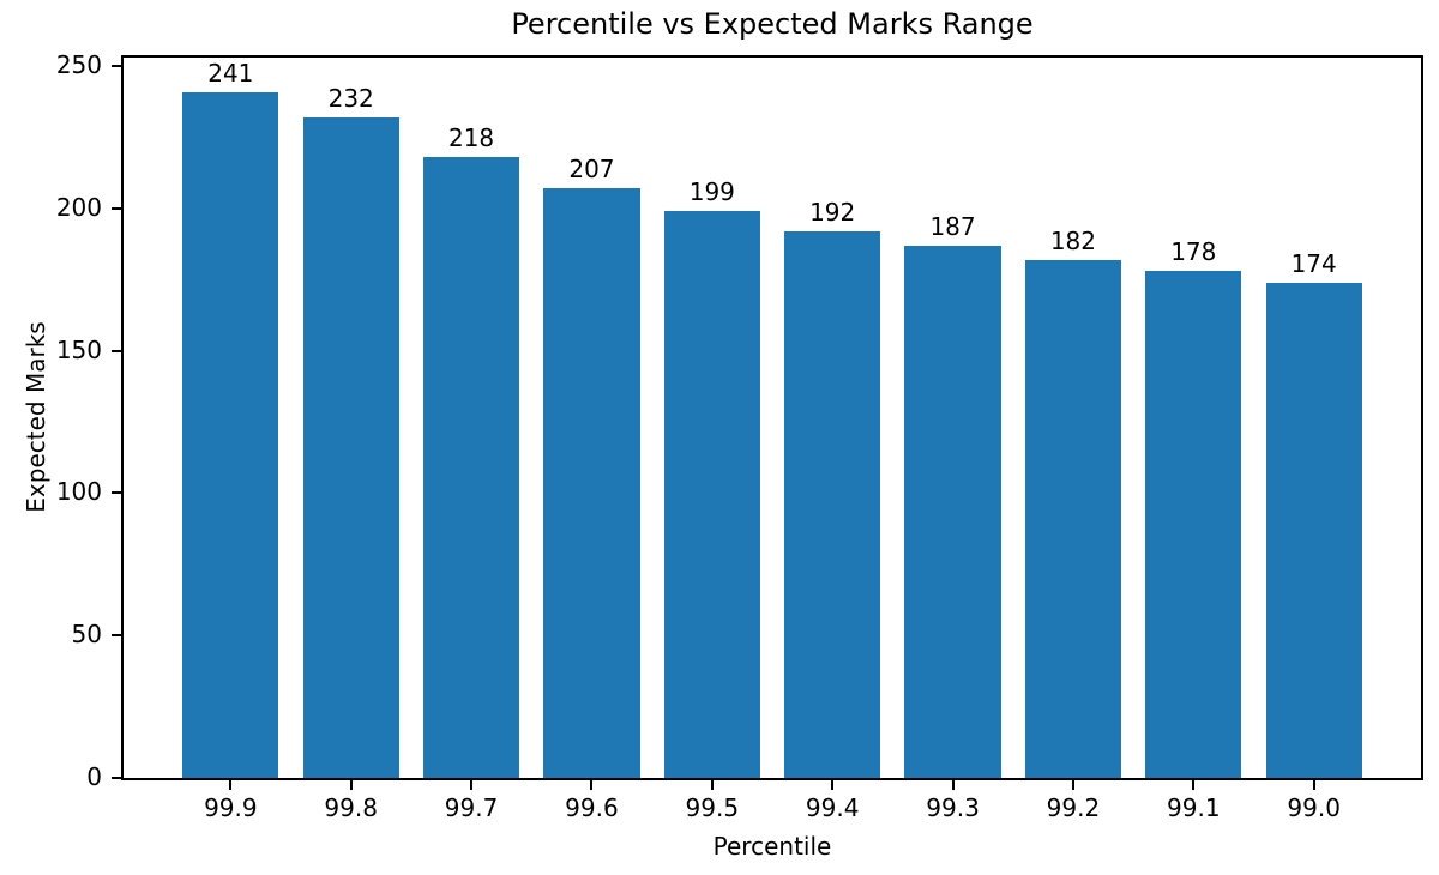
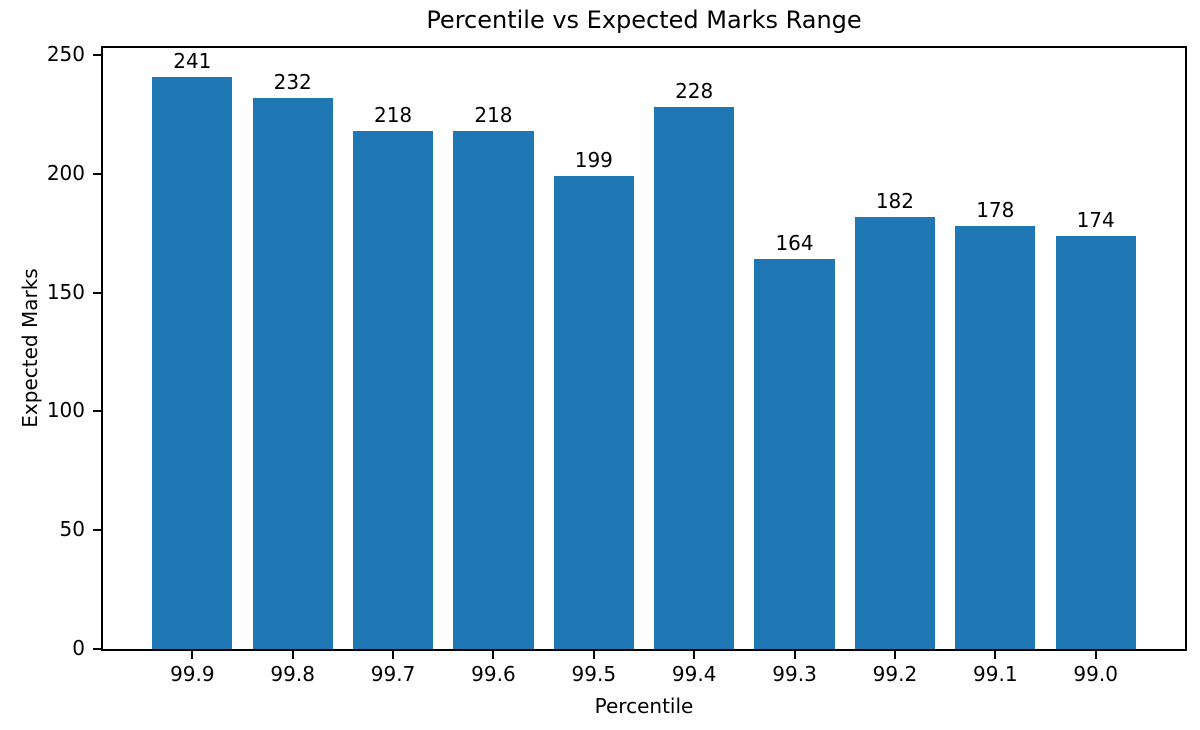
99.6: 207 -> 218
99.4: 192 -> 228
99.3: 187 -> 164
